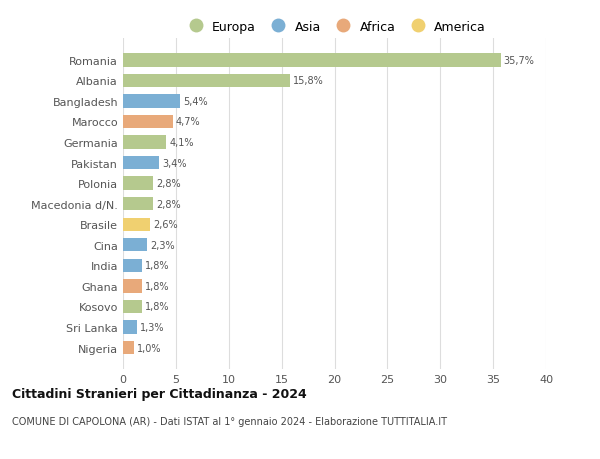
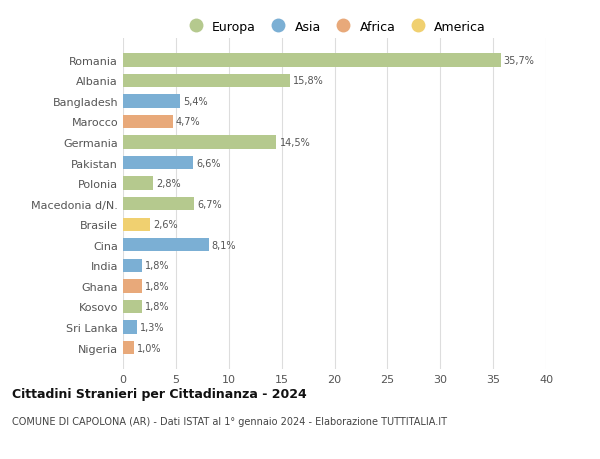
Germania: 4,1% -> 14,5%
Pakistan: 3,4% -> 6,6%
Macedonia d/N.: 2,8% -> 6,7%
Cina: 2,3% -> 8,1%
